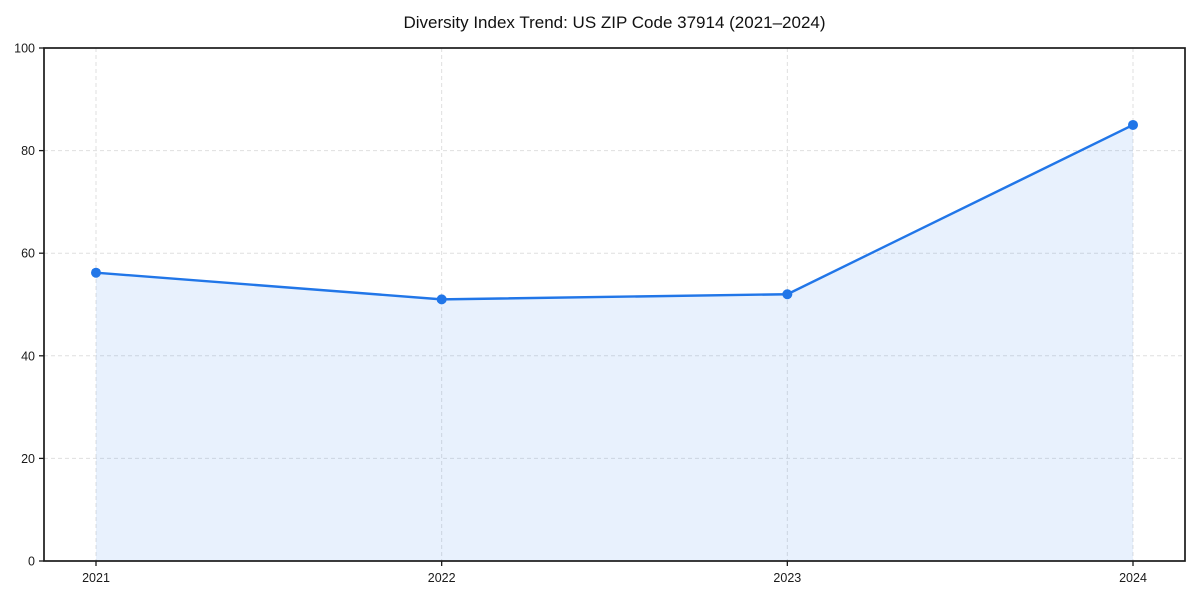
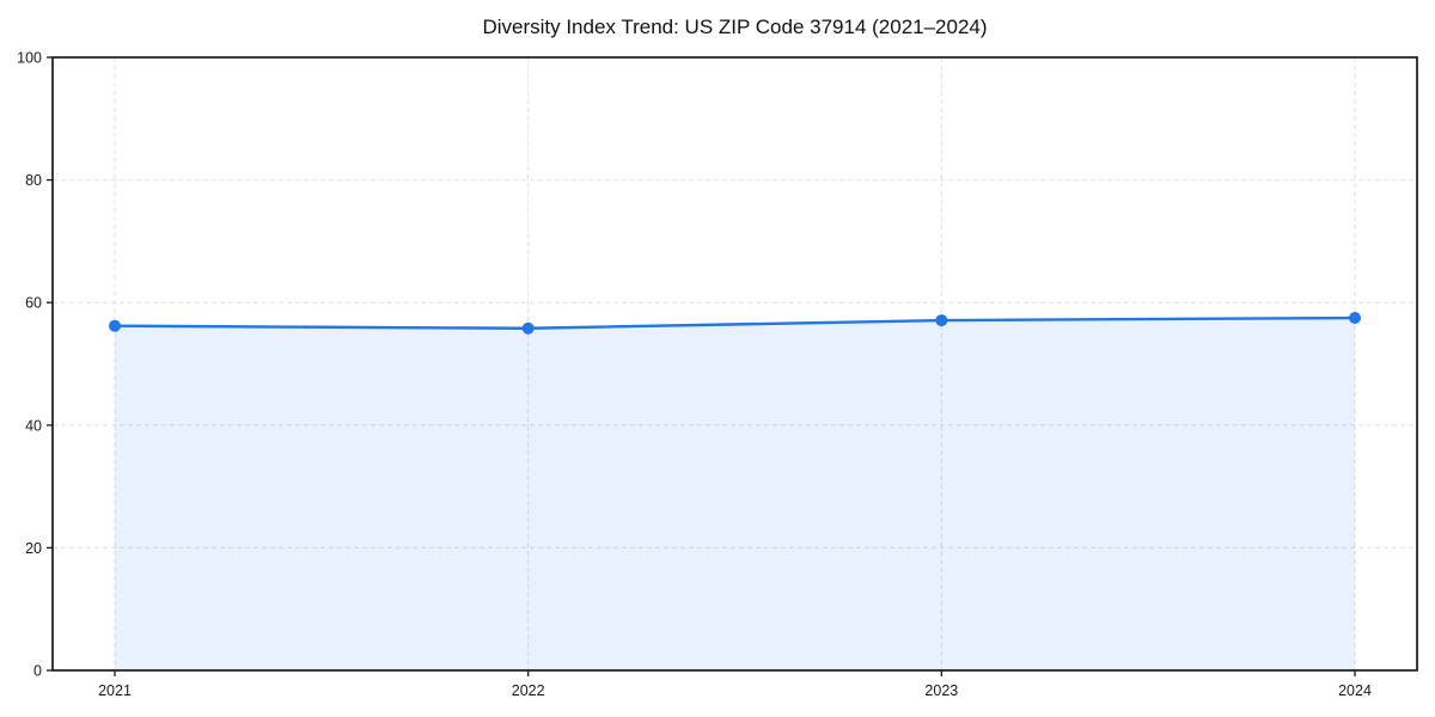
2022: 51 -> 56
2023: 52 -> 57
2024: 85 -> 58
